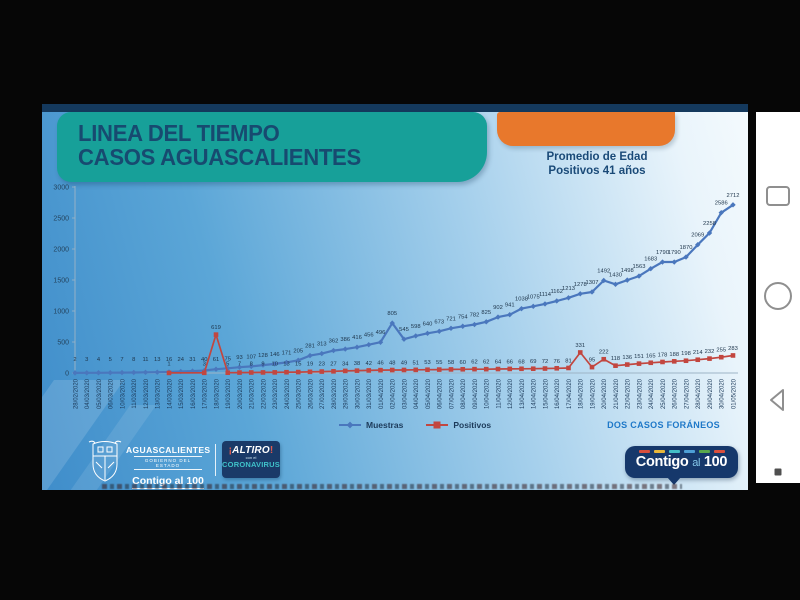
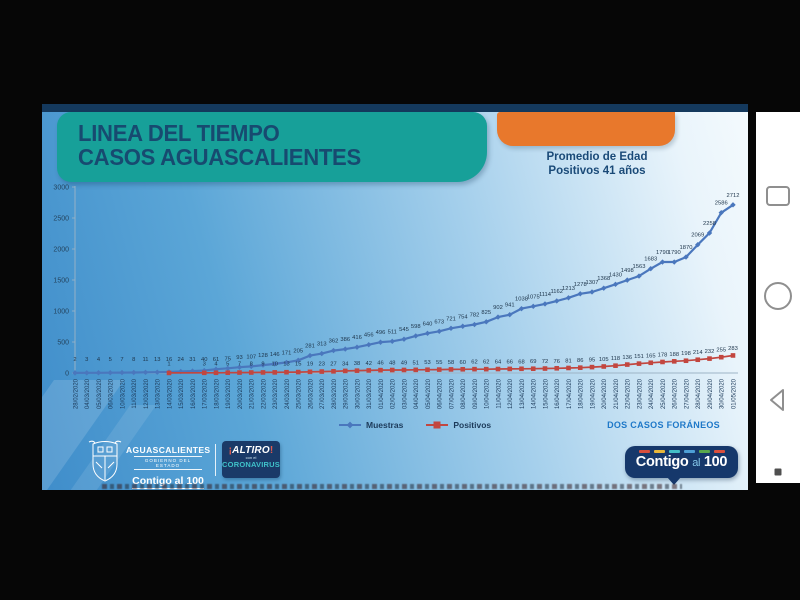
Positivos/18/03/2020: 619 -> 4
Muestras/02/04/2020: 805 -> 511
Positivos/18/04/2020: 331 -> 86
Muestras/20/04/2020: 1492 -> 1368
Positivos/20/04/2020: 222 -> 105
